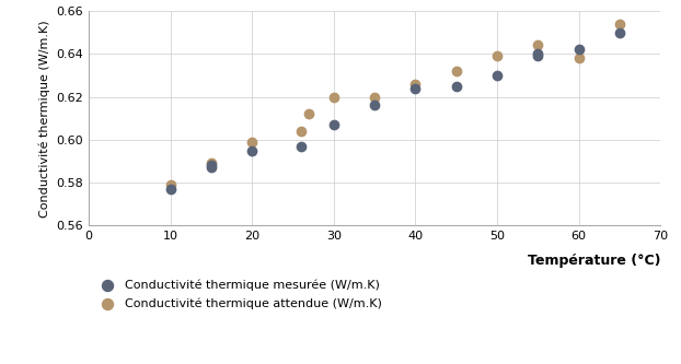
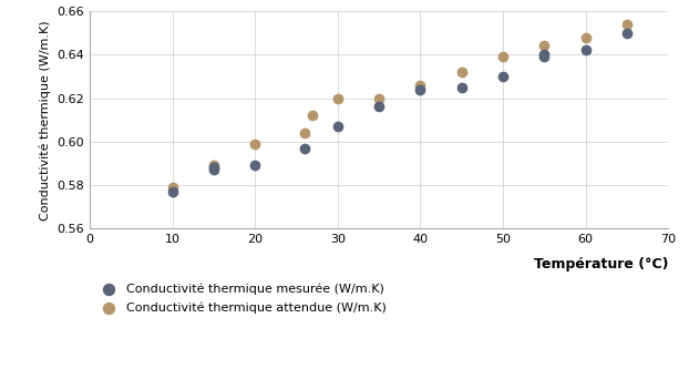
Conductivité thermique mesurée (W/m.K)/20: 0.595 -> 0.589
Conductivité thermique attendue (W/m.K)/60: 0.638 -> 0.648
